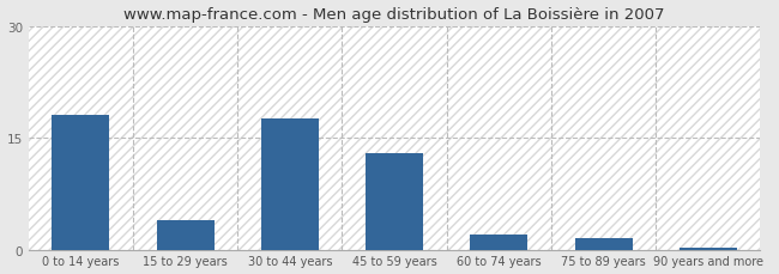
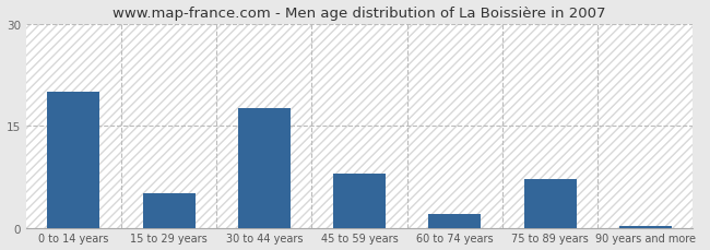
0 to 14 years: 18.0 -> 20.0
15 to 29 years: 4.0 -> 5.0
45 to 59 years: 13.0 -> 8.0
75 to 89 years: 1.5 -> 7.2
